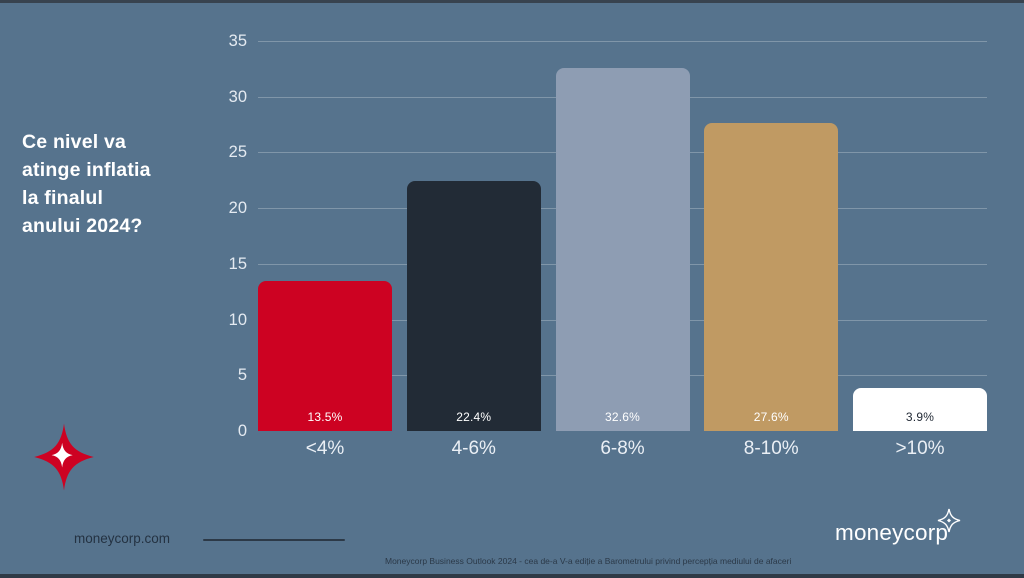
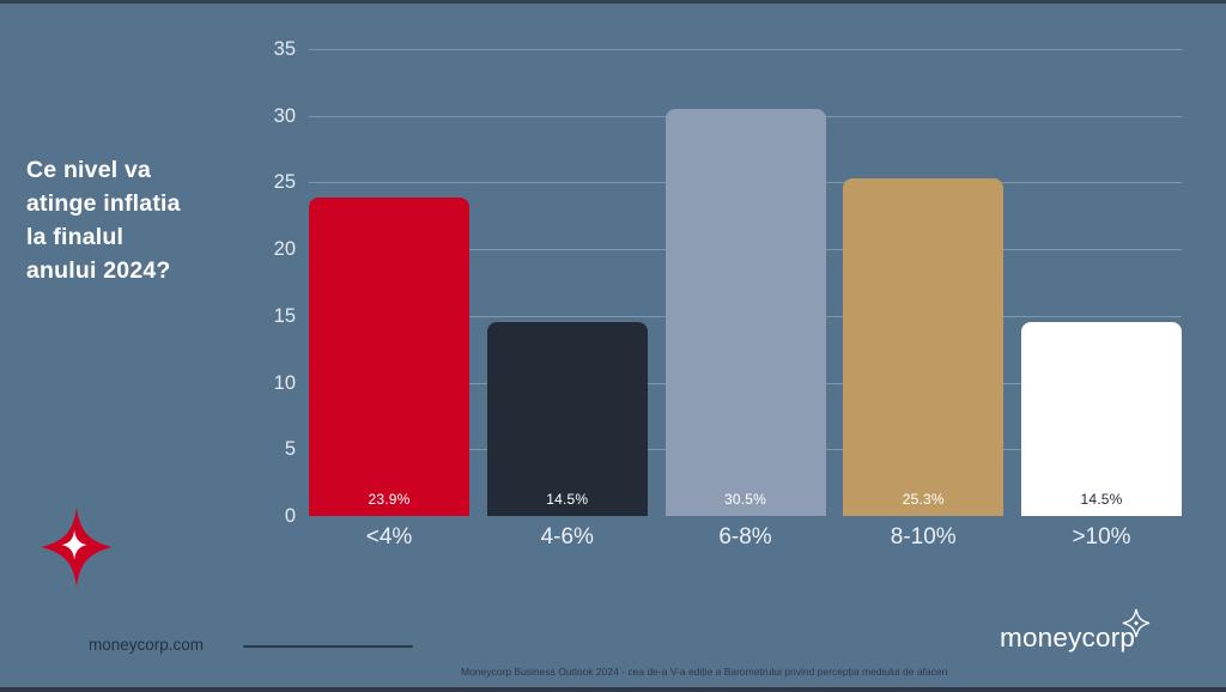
<4%: 13.5% -> 23.9%
4-6%: 22.4% -> 14.5%
6-8%: 32.6% -> 30.5%
8-10%: 27.6% -> 25.3%
>10%: 3.9% -> 14.5%
